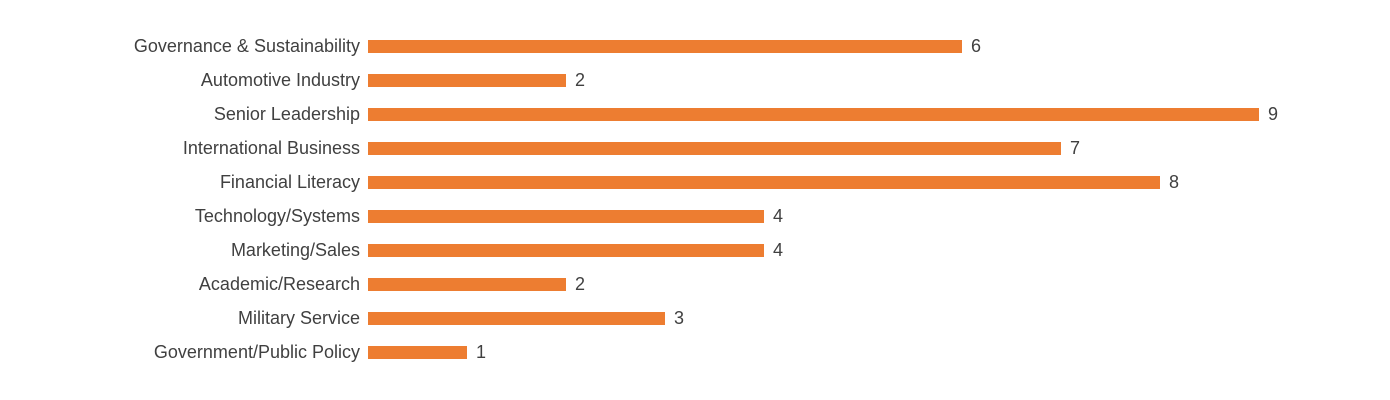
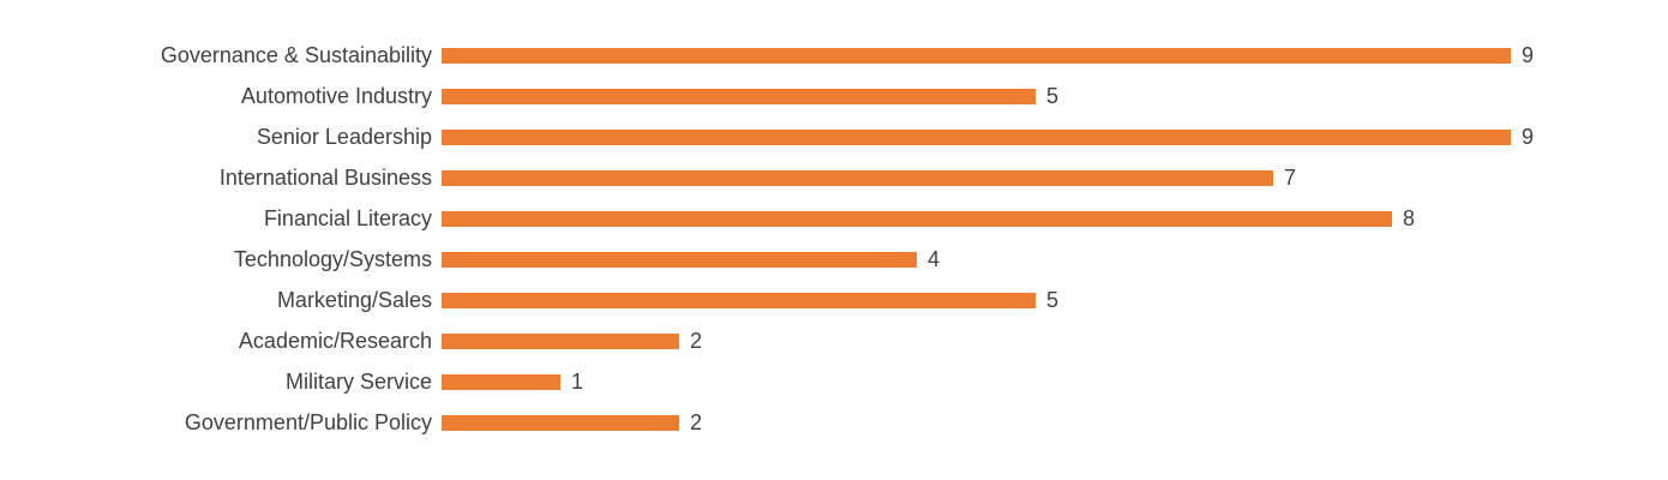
Governance & Sustainability: 6 -> 9
Automotive Industry: 2 -> 5
Marketing/Sales: 4 -> 5
Military Service: 3 -> 1
Government/Public Policy: 1 -> 2
